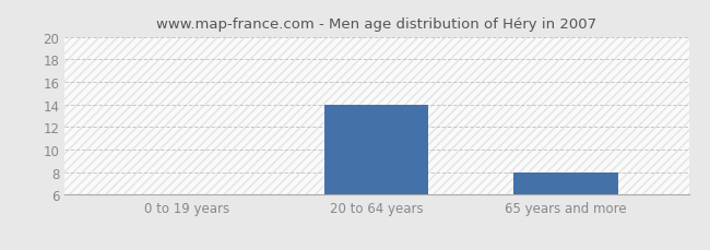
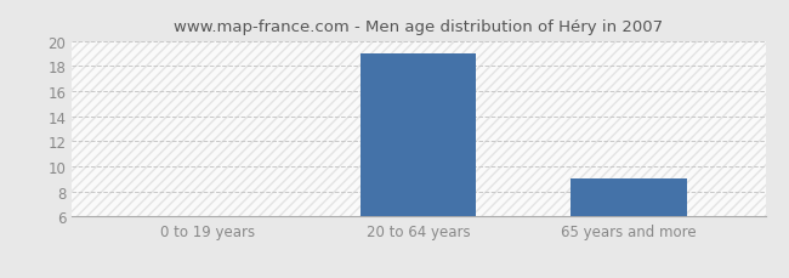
20 to 64 years: 14 -> 19
65 years and more: 8 -> 9
